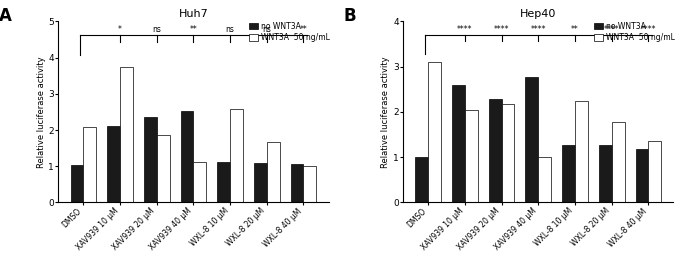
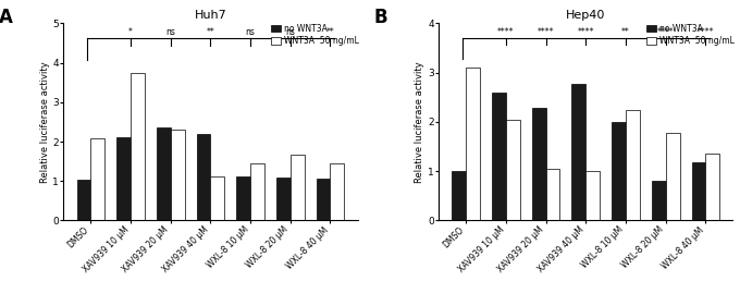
Huh7/WNT3A 50 ng/mL/XAV939 20 μM: 1.85 -> 2.30
Huh7/no WNT3A/XAV939 40 μM: 2.52 -> 2.20
Huh7/WNT3A 50 ng/mL/WXL-8 10 μM: 2.58 -> 1.45
Huh7/WNT3A 50 ng/mL/WXL-8 40 μM: 1.00 -> 1.45
Hep40/WNT3A 50 ng/mL/XAV939 20 μM: 2.18 -> 1.05
Hep40/no WNT3A/WXL-8 10 μM: 1.27 -> 2.00
Hep40/no WNT3A/WXL-8 20 μM: 1.27 -> 0.80
